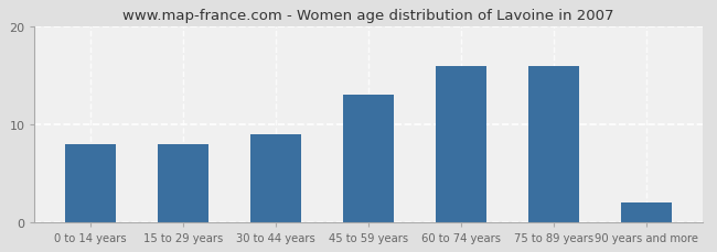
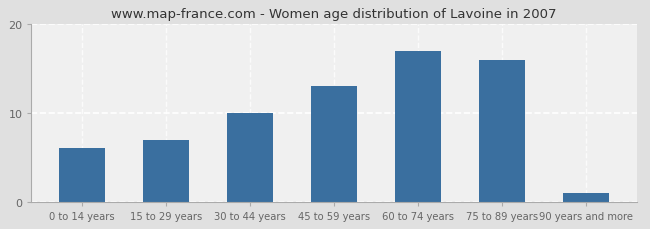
0 to 14 years: 8 -> 6
15 to 29 years: 8 -> 7
30 to 44 years: 9 -> 10
60 to 74 years: 16 -> 17
90 years and more: 2 -> 1
